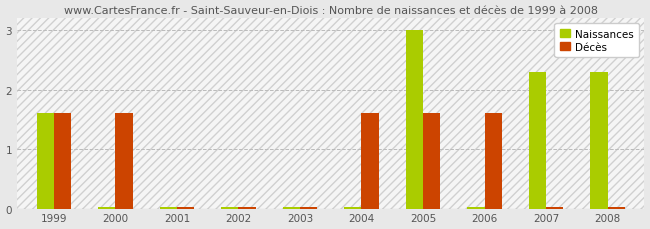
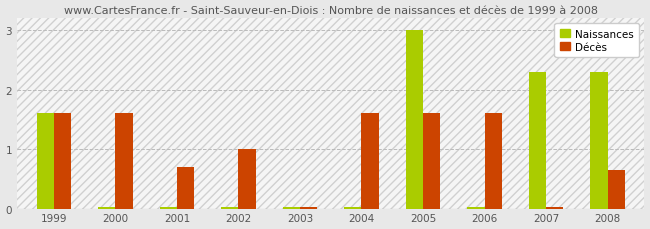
Décès/2001: 0.02 -> 0.70
Décès/2002: 0.02 -> 1.00
Décès/2008: 0.02 -> 0.64
